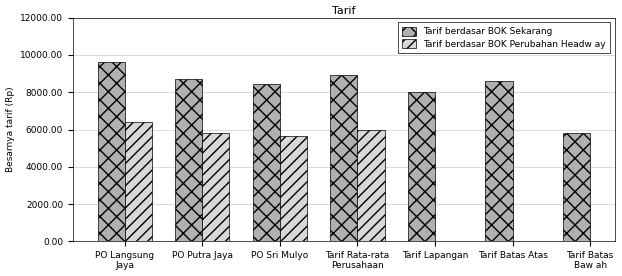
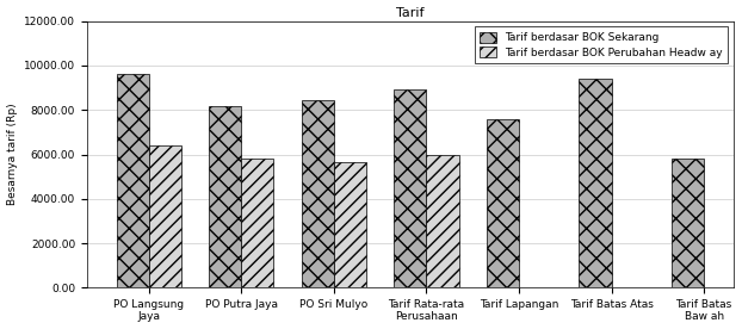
Tarif berdasar BOK Sekarang/PO Putra Jaya: 8700 -> 8200
Tarif berdasar BOK Sekarang/Tarif Lapangan: 8000 -> 7600
Tarif berdasar BOK Sekarang/Tarif Batas Atas: 8600 -> 9400
